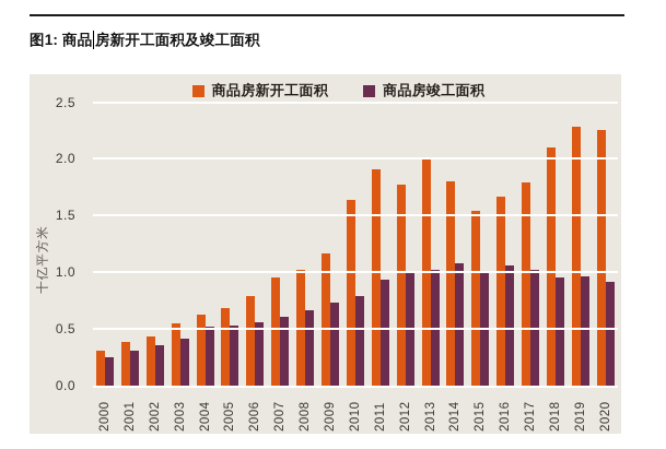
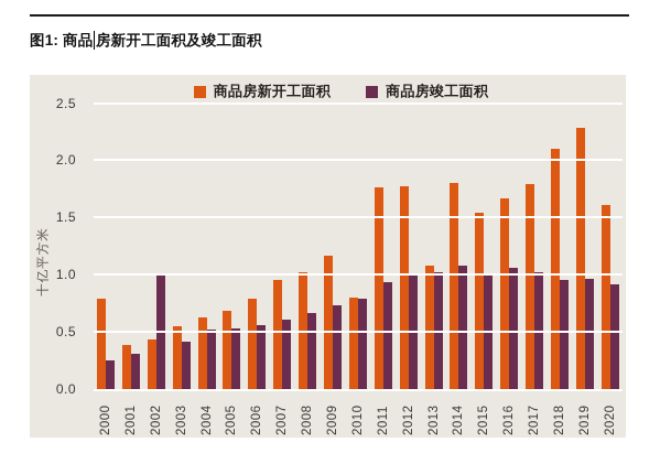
商品房新开工面积/2000: 0.30 -> 0.79
商品房竣工面积/2002: 0.35 -> 1.00
商品房新开工面积/2010: 1.64 -> 0.80
商品房新开工面积/2011: 1.91 -> 1.76
商品房新开工面积/2013: 2.01 -> 1.08
商品房新开工面积/2020: 2.25 -> 1.61
